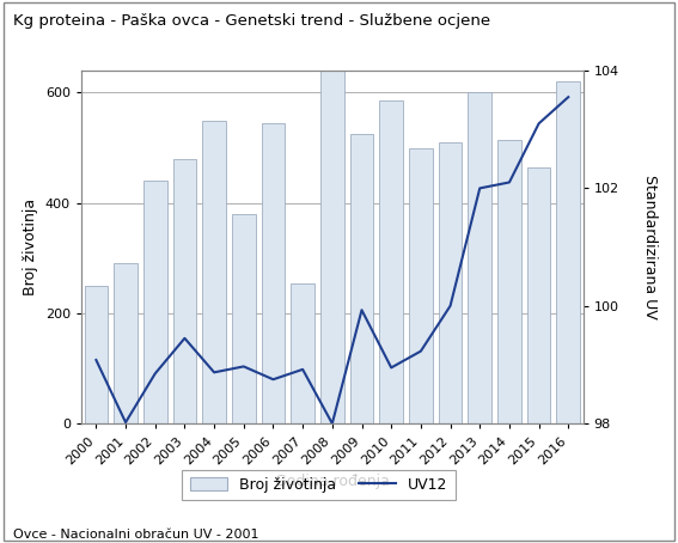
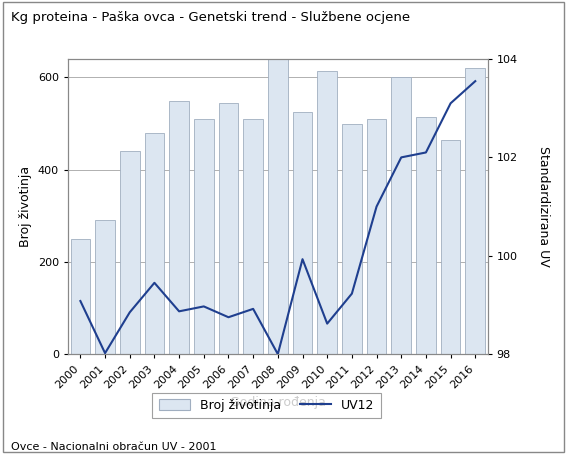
Broj životinja/2005: 380 -> 510
Broj životinja/2007: 255 -> 510
Broj životinja/2010: 585 -> 615
UV12/2010: 98.95 -> 98.62
UV12/2012: 100.00 -> 101.00
